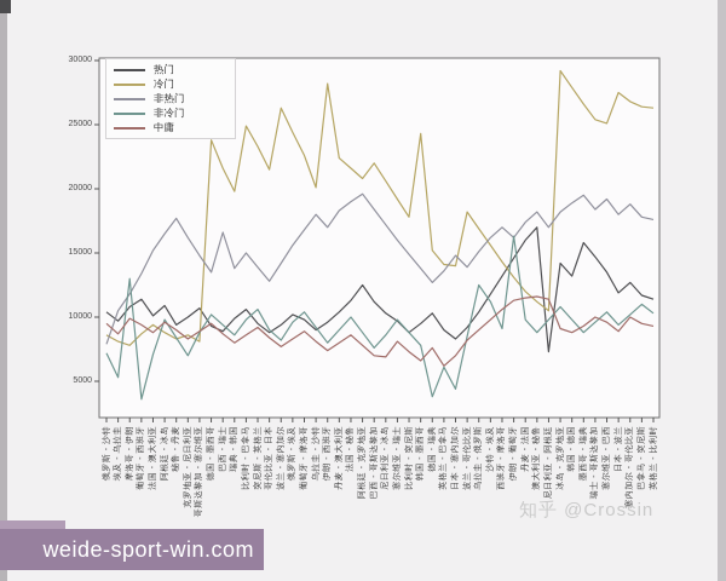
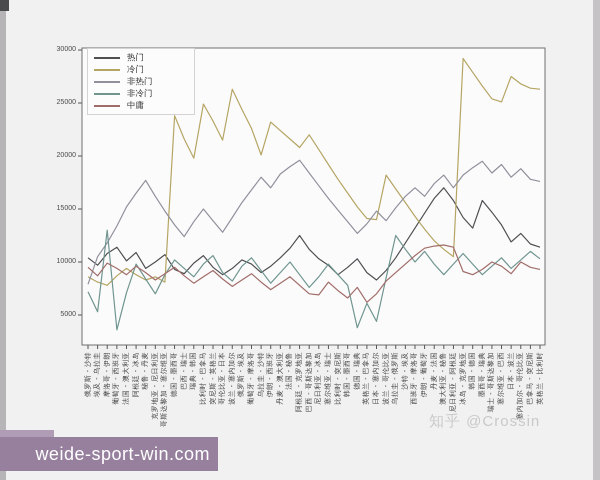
非热门/巴西 - 瑞士: 16600 -> 12400
冷门/伊朗 - 西班牙: 28200 -> 23200
冷门/韩国 - 墨西哥: 24300 -> 16500
非冷门/西班牙 - 摩洛哥: 9100 -> 10000
非冷门/伊朗 - 葡萄牙: 16300 -> 11000
热门/尼日利亚 - 阿根廷: 7300 -> 15800
